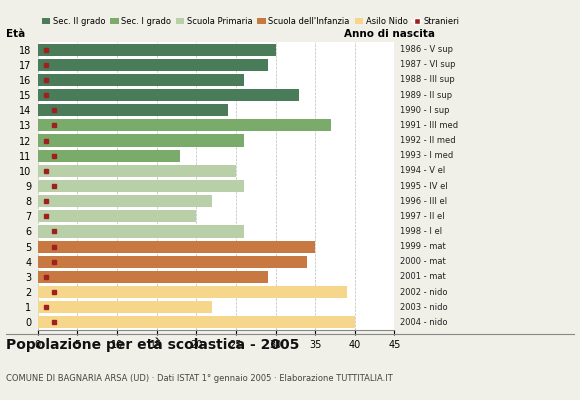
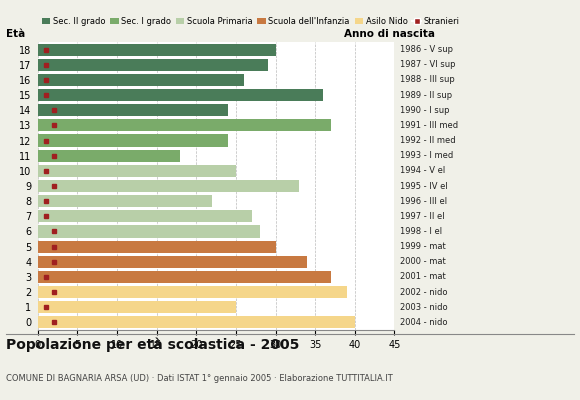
15: 33 -> 36
12: 26 -> 24
9: 26 -> 33
7: 20 -> 27
6: 26 -> 28
5: 35 -> 30
3: 29 -> 37
1: 22 -> 25
